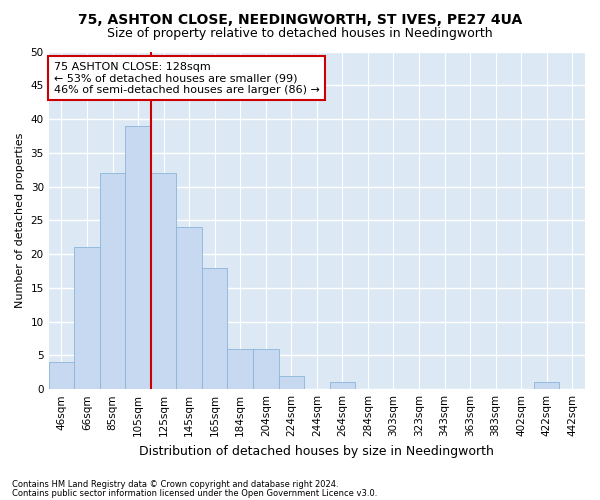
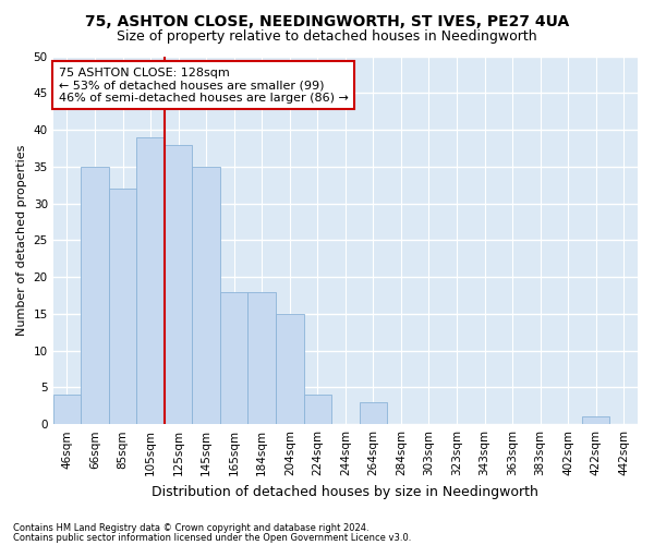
66sqm: 21 -> 35
125sqm: 32 -> 38
145sqm: 24 -> 35
184sqm: 6 -> 18
204sqm: 6 -> 15
224sqm: 2 -> 4
264sqm: 1 -> 3
